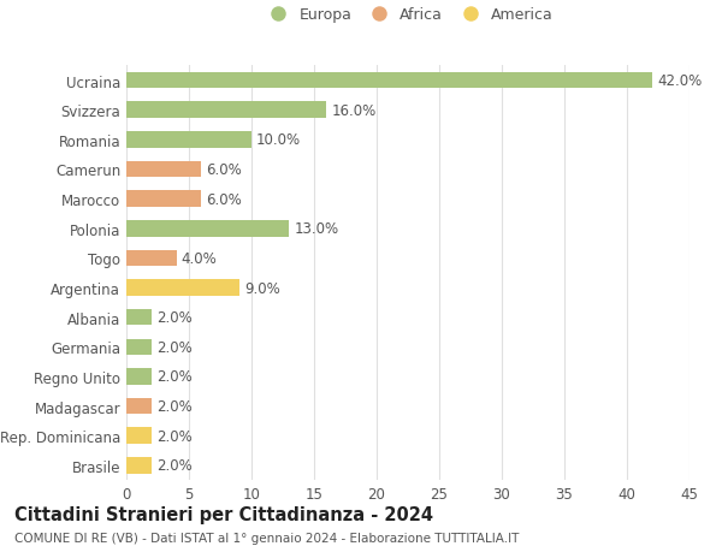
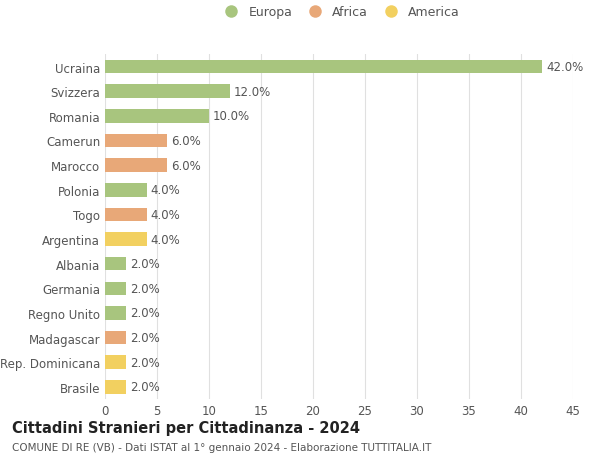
Svizzera: 16.0% -> 12.0%
Polonia: 13.0% -> 4.0%
Argentina: 9.0% -> 4.0%
